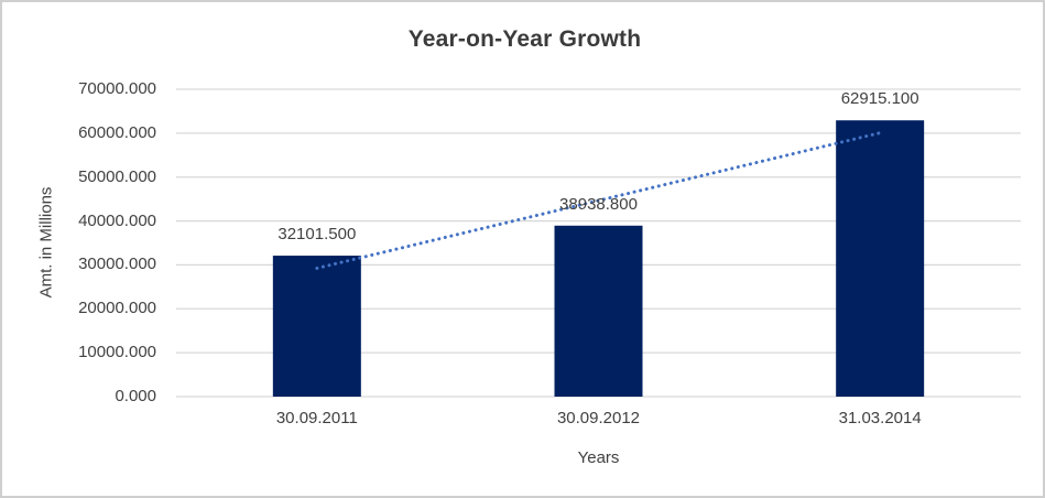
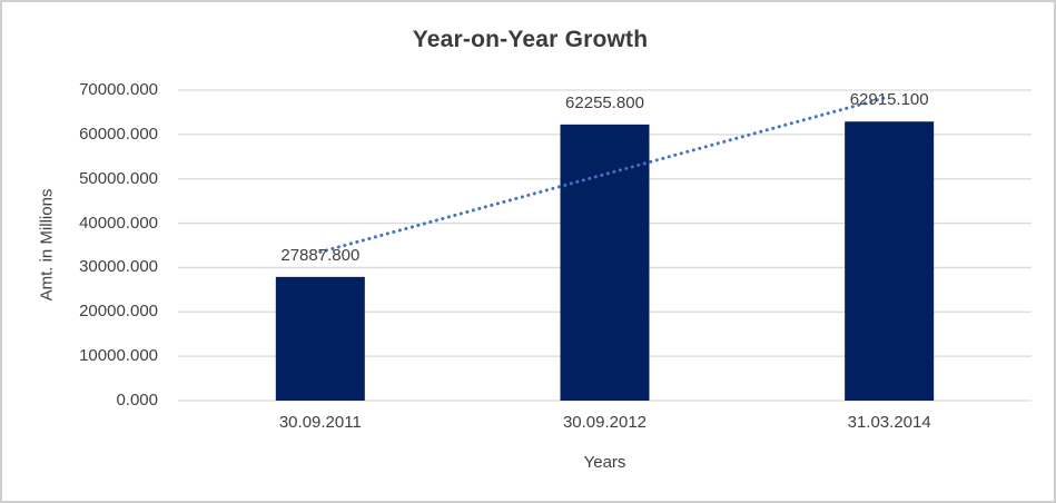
30.09.2011: 32101.500 -> 27887.800
30.09.2012: 38938.800 -> 62255.800
